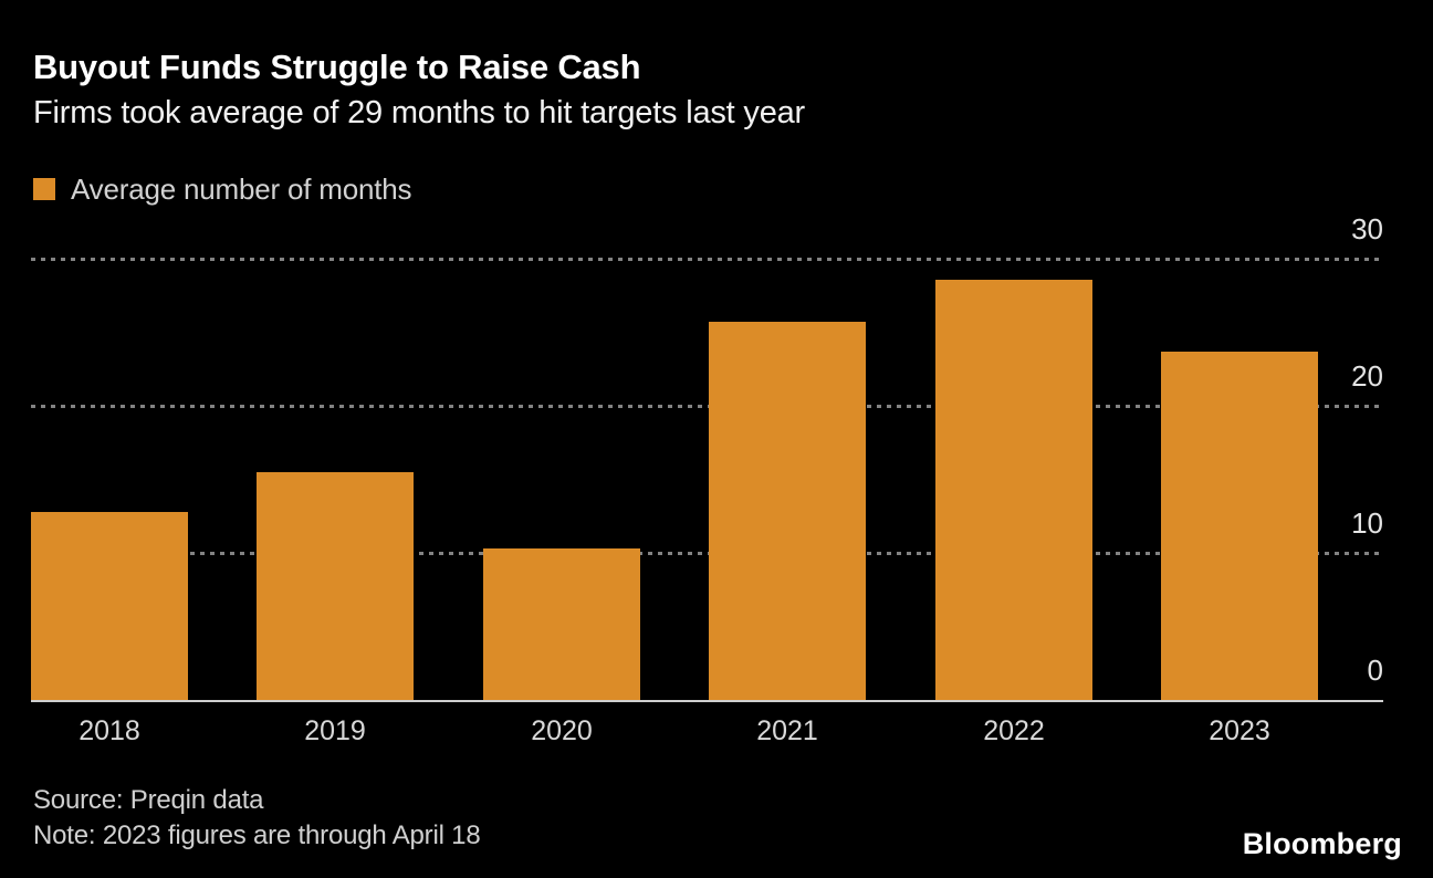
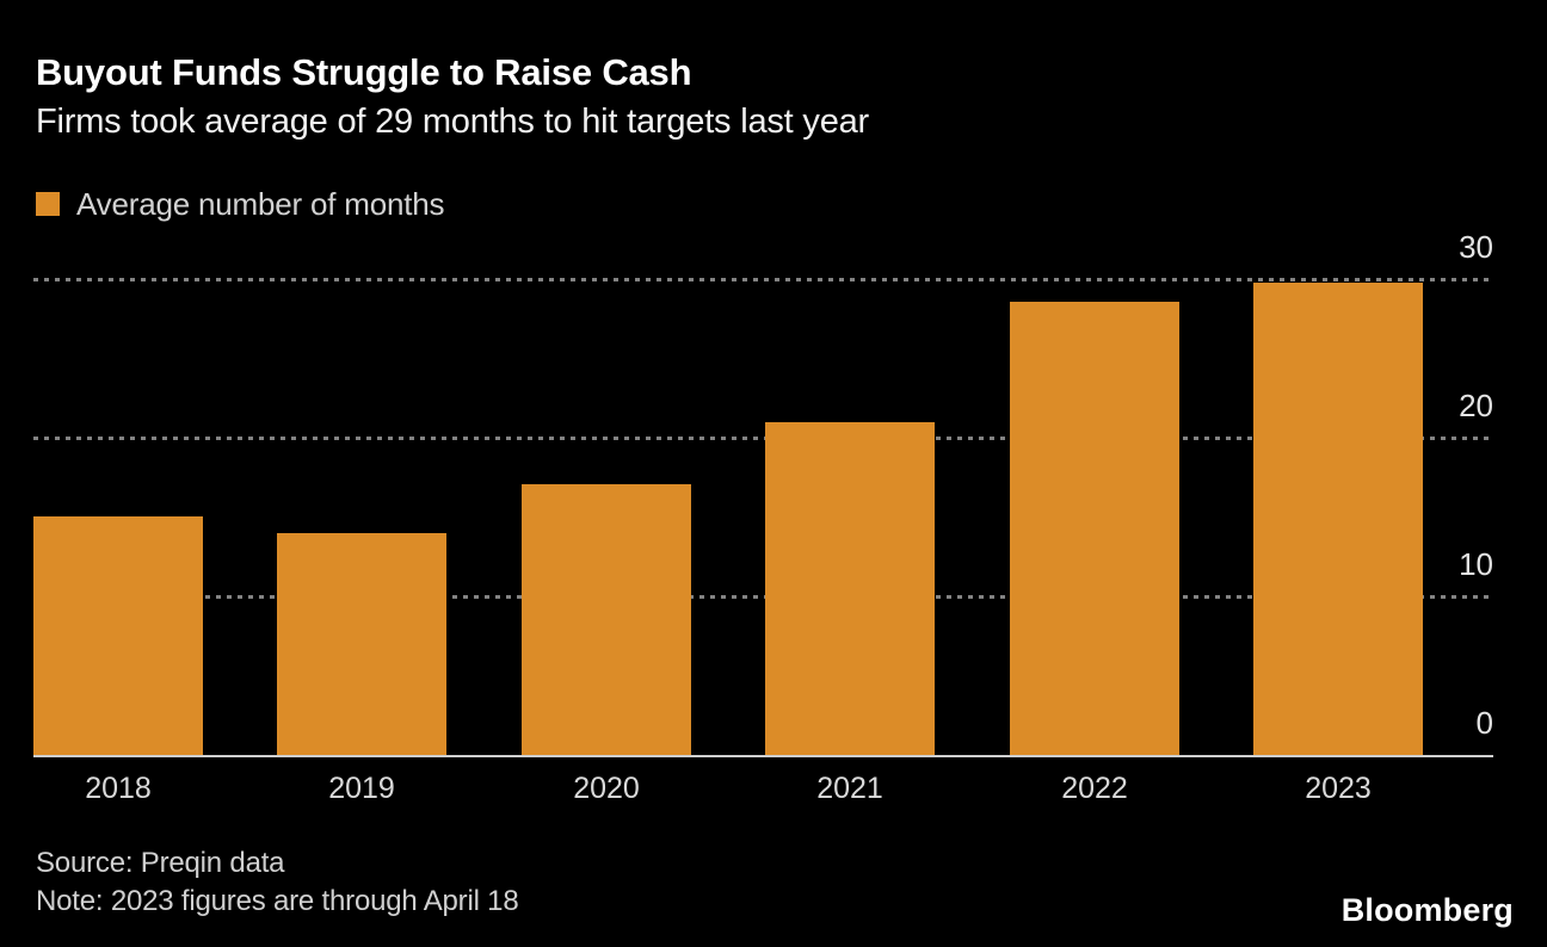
2018: 12.8 -> 15.0
2019: 15.5 -> 14.0
2020: 10.3 -> 17.1
2021: 25.7 -> 21.0
2023: 23.7 -> 29.8
